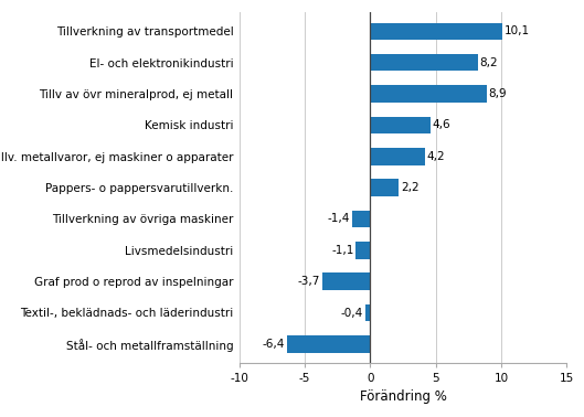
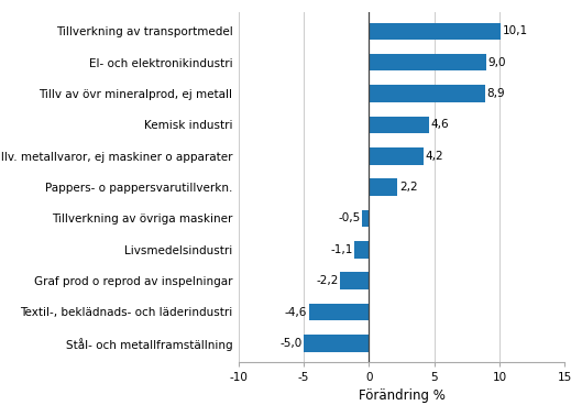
El- och elektronikindustri: 8,2 -> 9,0
Tillverkning av övriga maskiner: -1,4 -> -0,5
Graf prod o reprod av inspelningar: -3,7 -> -2,2
Textil-, beklädnads- och läderindustri: -0,4 -> -4,6
Stål- och metallframställning: -6,4 -> -5,0
